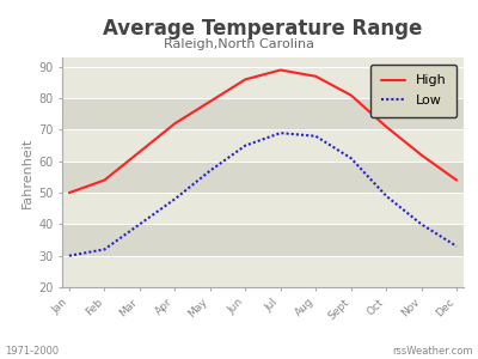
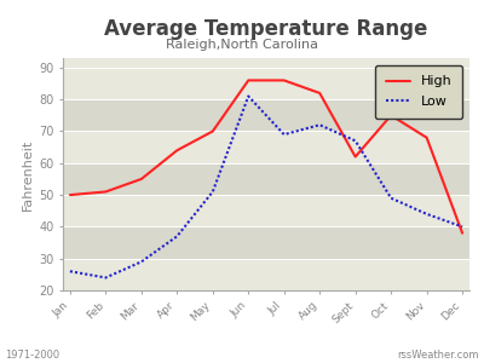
Low/Jan: 30 -> 26
High/Feb: 54 -> 51
Low/Feb: 32 -> 24
High/Mar: 63 -> 55
Low/Mar: 40 -> 29
High/Apr: 72 -> 64
Low/Apr: 48 -> 37
High/May: 79 -> 70
Low/May: 57 -> 51
Low/Jun: 65 -> 81
High/Jul: 89 -> 86
High/Aug: 87 -> 82
Low/Aug: 68 -> 72
High/Sept: 81 -> 62
Low/Sept: 61 -> 67
High/Oct: 71 -> 75
High/Nov: 62 -> 68
Low/Nov: 40 -> 44
High/Dec: 54 -> 38
Low/Dec: 33 -> 40
